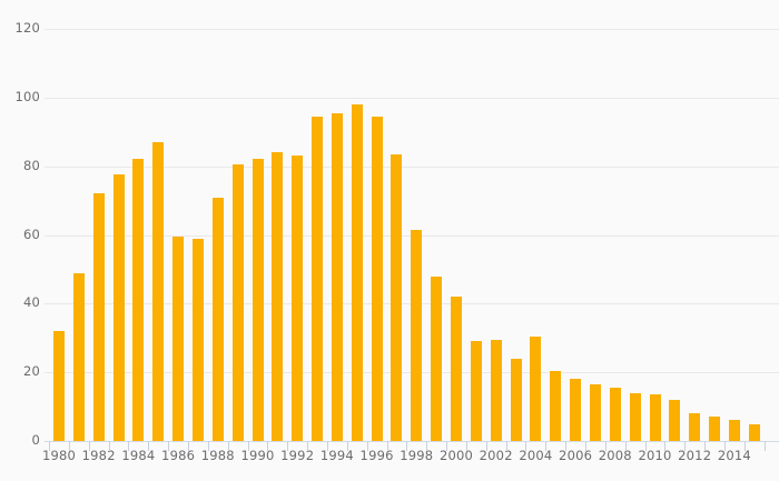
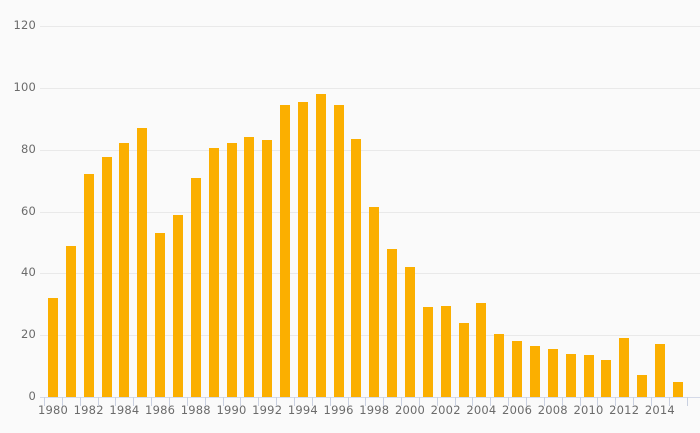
1986: 60 -> 53
2012: 8 -> 19
2014: 6 -> 17
